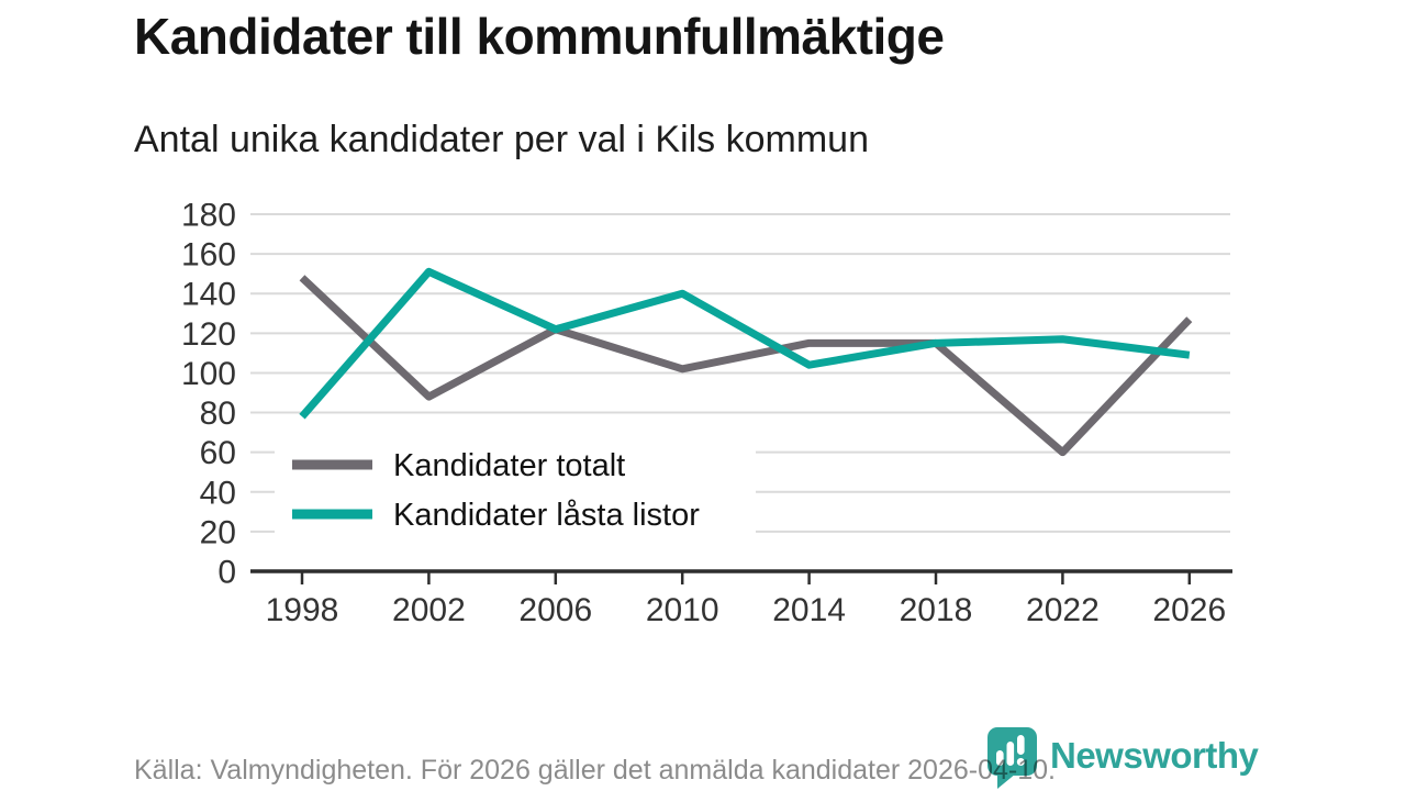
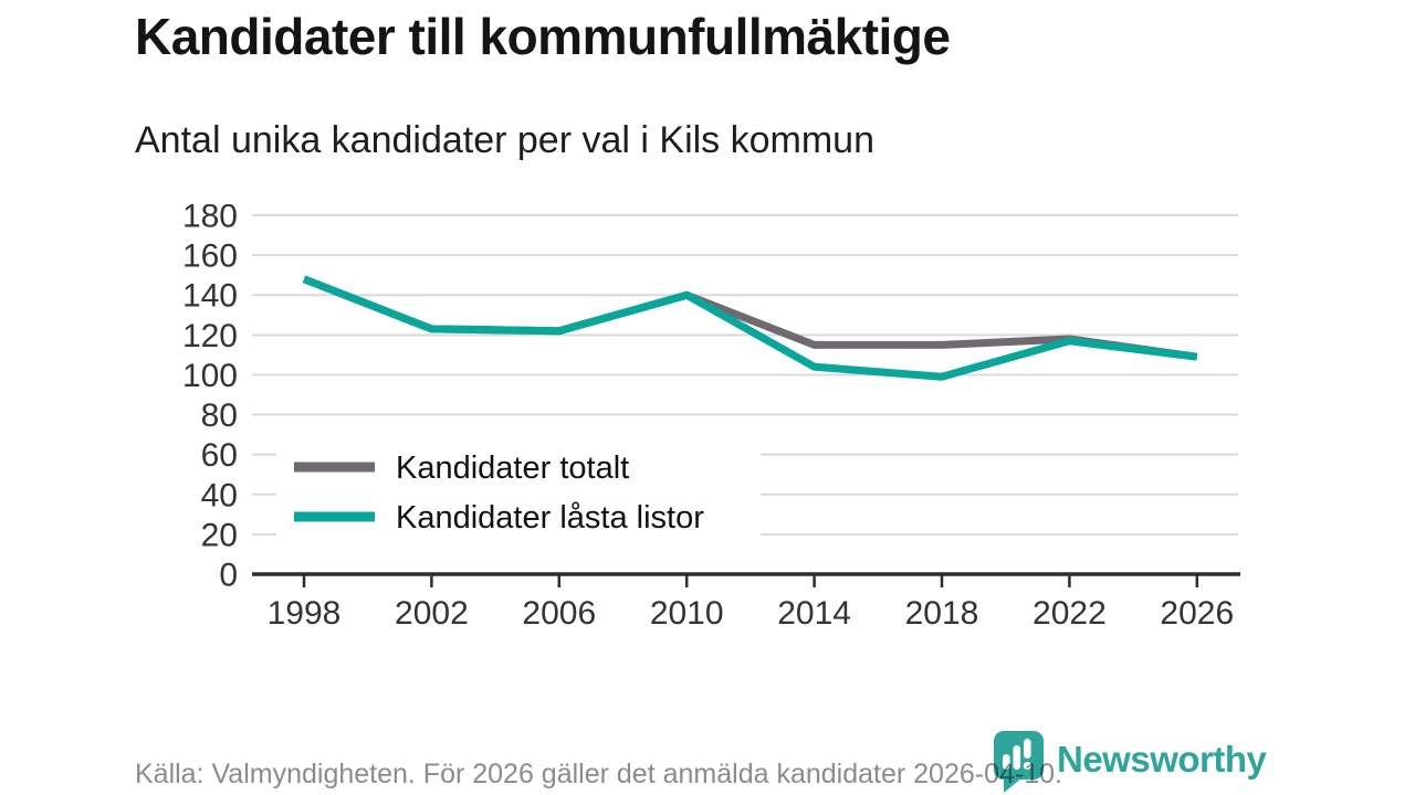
Kandidater låsta listor/1998: 78 -> 148
Kandidater totalt/2002: 88 -> 123
Kandidater låsta listor/2002: 151 -> 123
Kandidater totalt/2010: 102 -> 140
Kandidater låsta listor/2018: 115 -> 99
Kandidater totalt/2022: 60 -> 118
Kandidater totalt/2026: 127 -> 109
